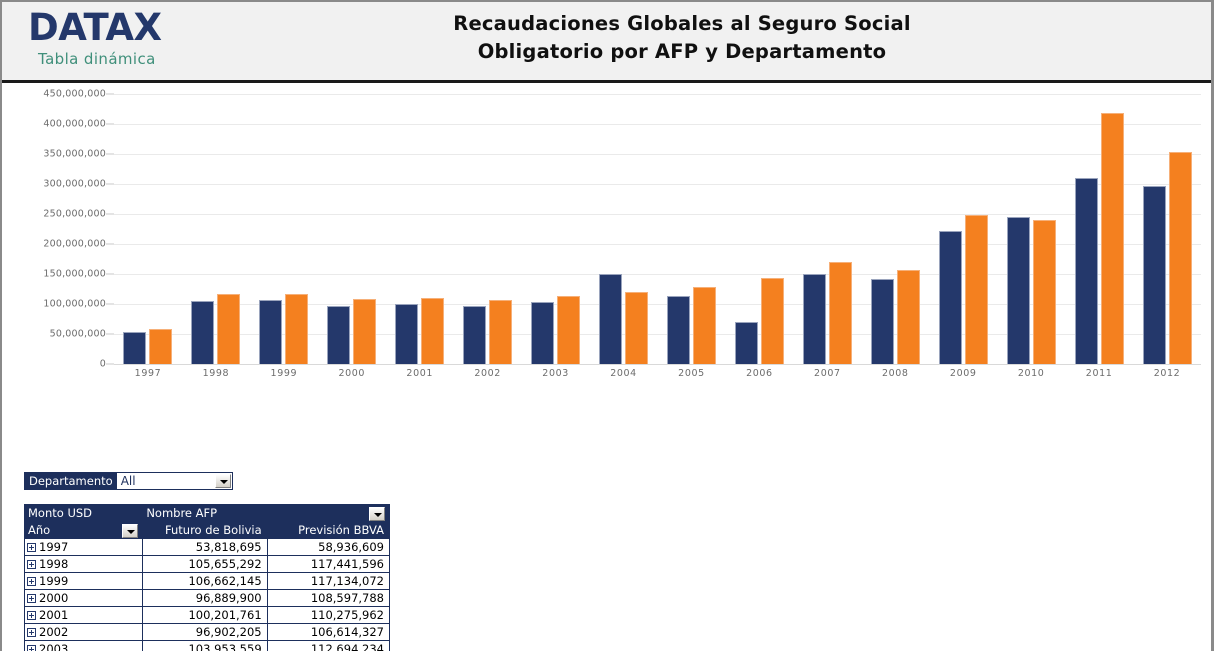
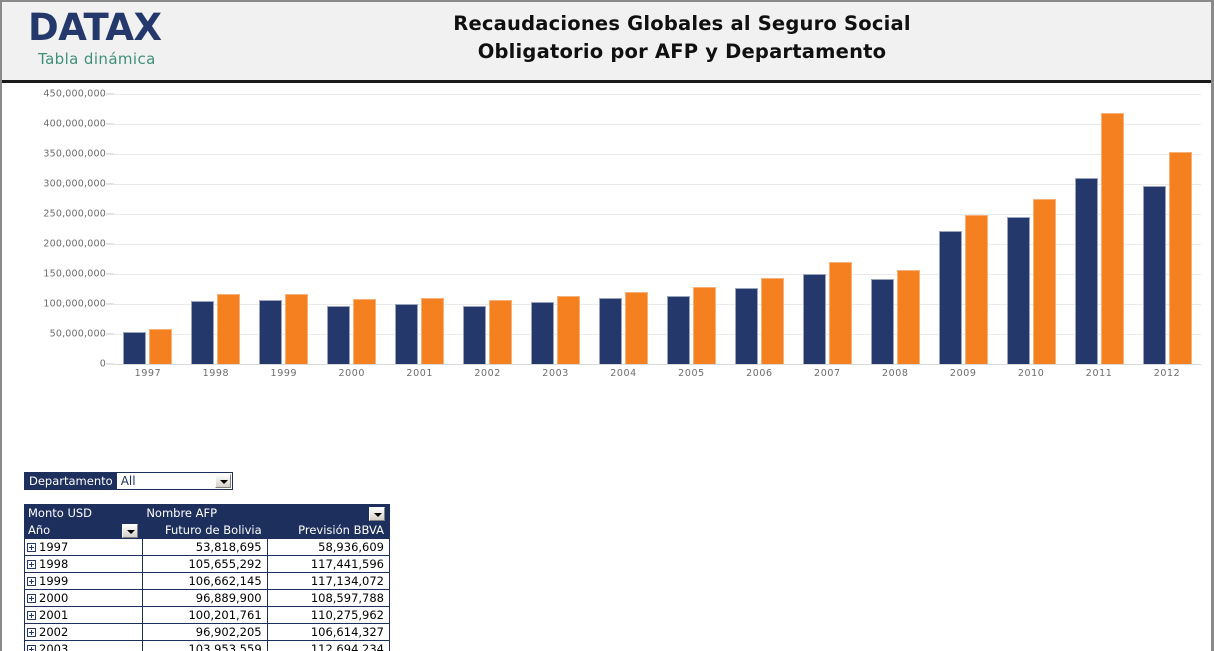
Futuro de Bolivia/2004: 150000000 -> 110000000
Futuro de Bolivia/2006: 70000000 -> 130000000
Previsión BBVA/2010: 240000000 -> 280000000
